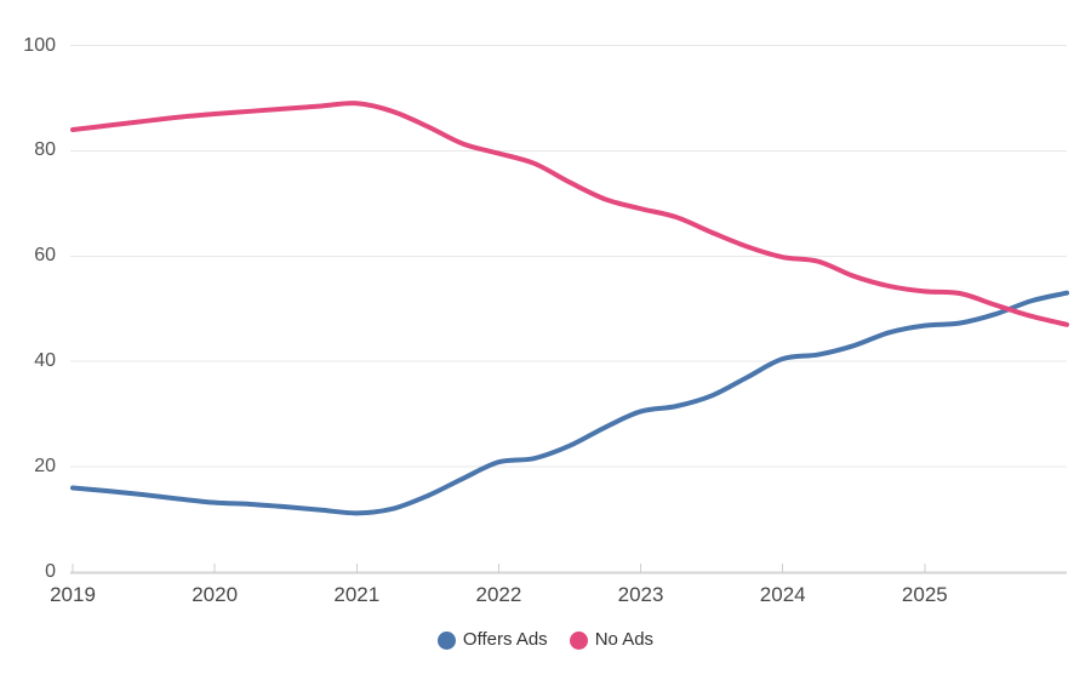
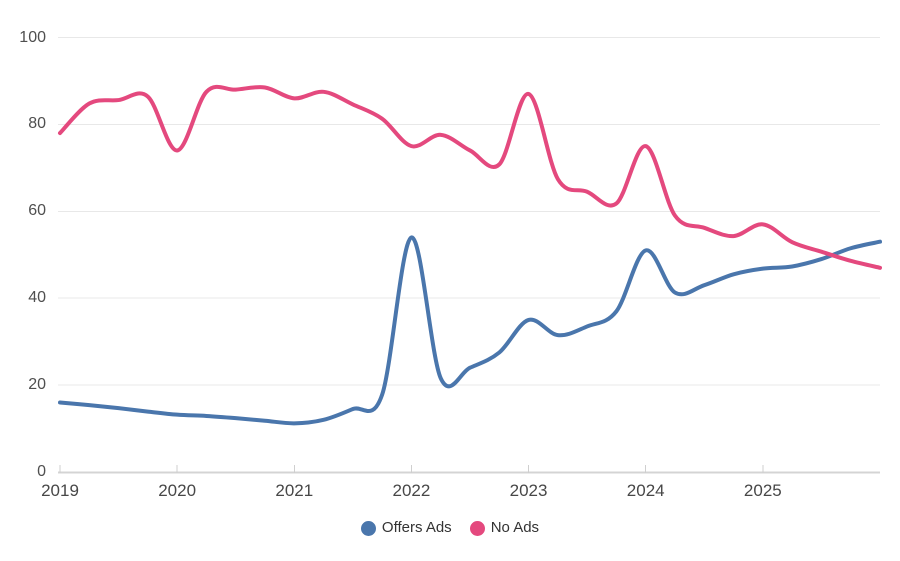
No Ads/2019: 84 -> 78
No Ads/2020: 87 -> 74
No Ads/2021: 89 -> 86
Offers Ads/2022: 21 -> 54
No Ads/2022: 80 -> 75
Offers Ads/2023: 30 -> 35
No Ads/2023: 69 -> 87
Offers Ads/2024: 40 -> 51
No Ads/2024: 60 -> 75
No Ads/2025: 53 -> 57
